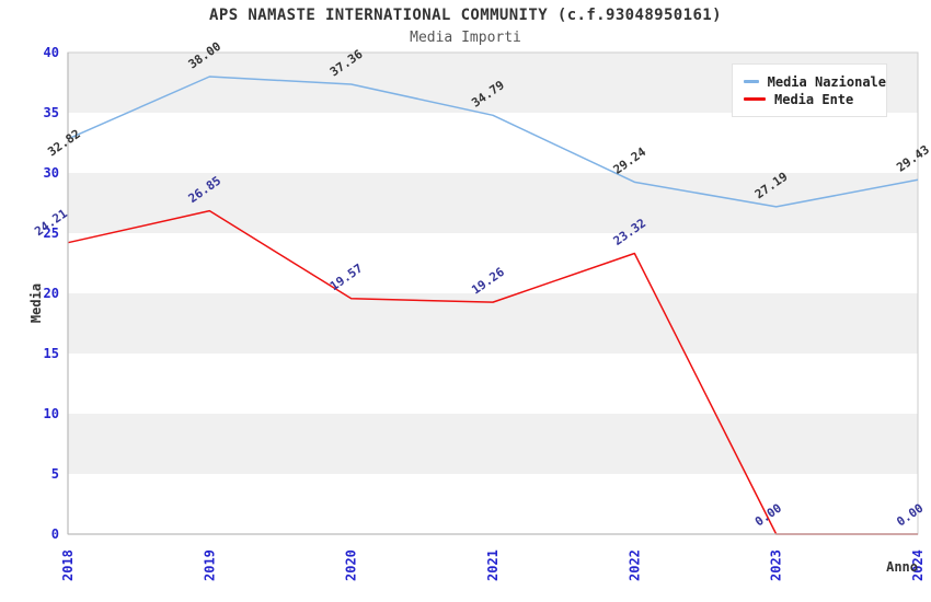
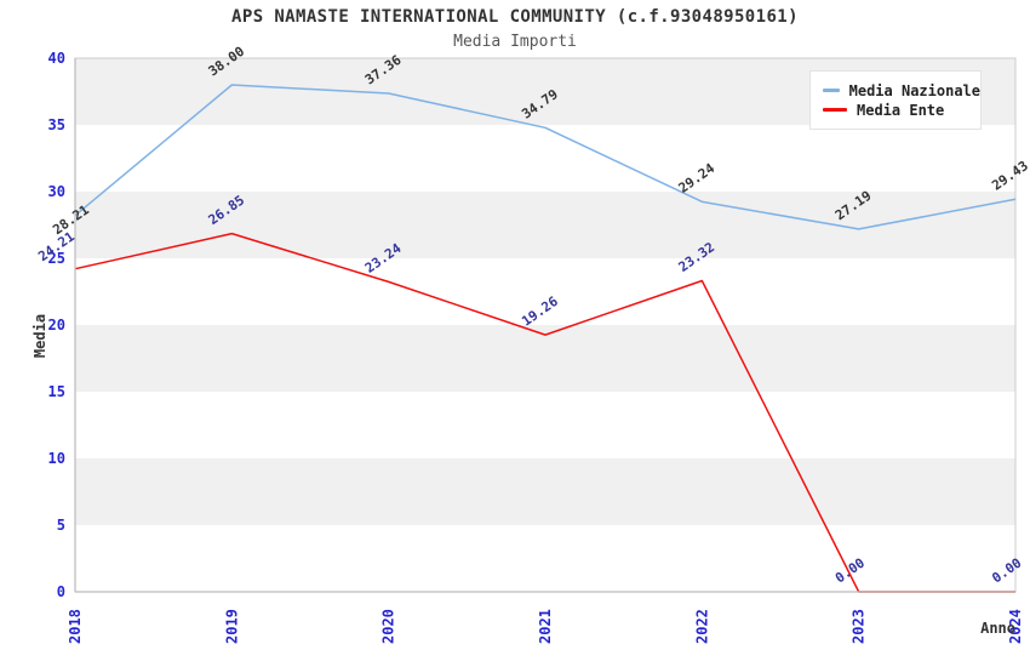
Media Nazionale/2018: 32.82 -> 28.21
Media Ente/2020: 19.57 -> 23.24
